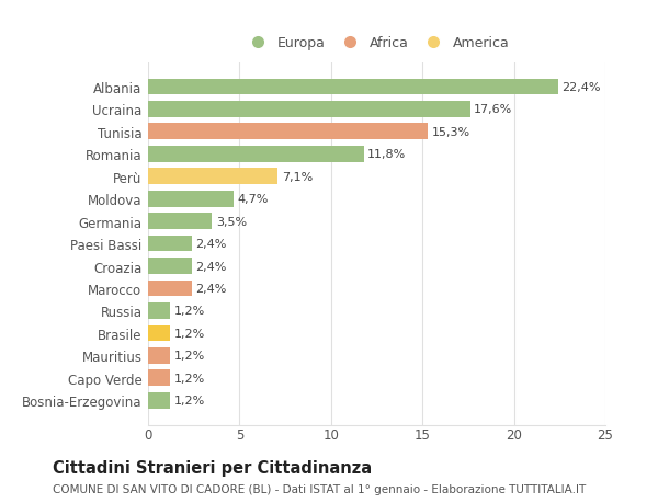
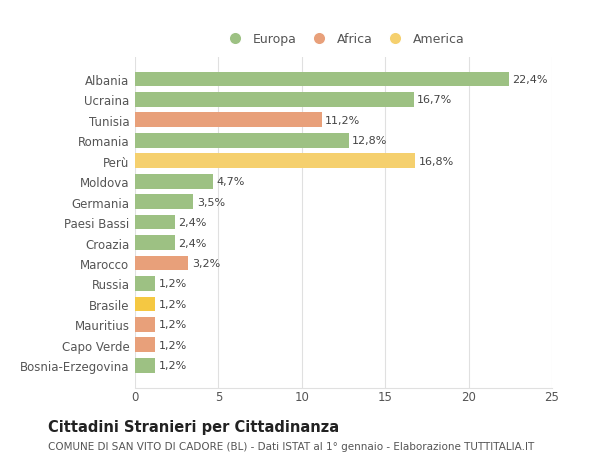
Ucraina: 17,6% -> 16,7%
Tunisia: 15,3% -> 11,2%
Romania: 11,8% -> 12,8%
Perù: 7,1% -> 16,8%
Marocco: 2,4% -> 3,2%
